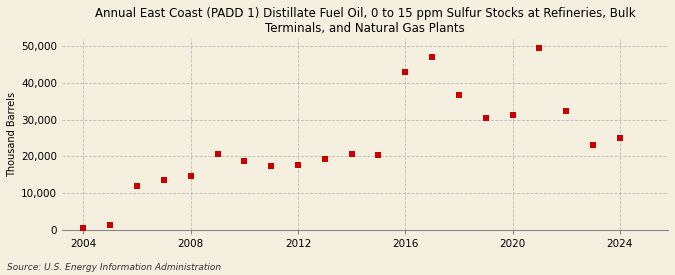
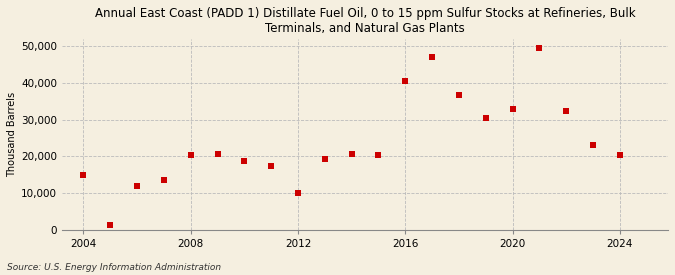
2004: 500 -> 15,000
2008: 14,700 -> 20,500
2012: 17,700 -> 10,000
2016: 43,000 -> 40,500
2020: 31,400 -> 33,000
2024: 25,000 -> 20,500
